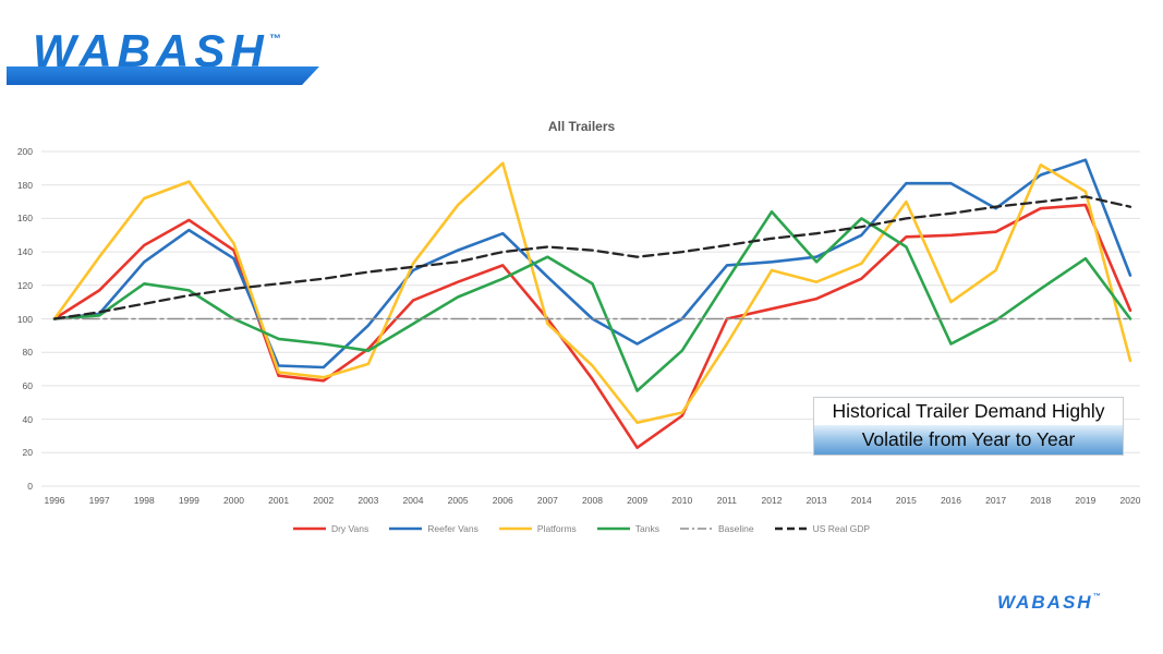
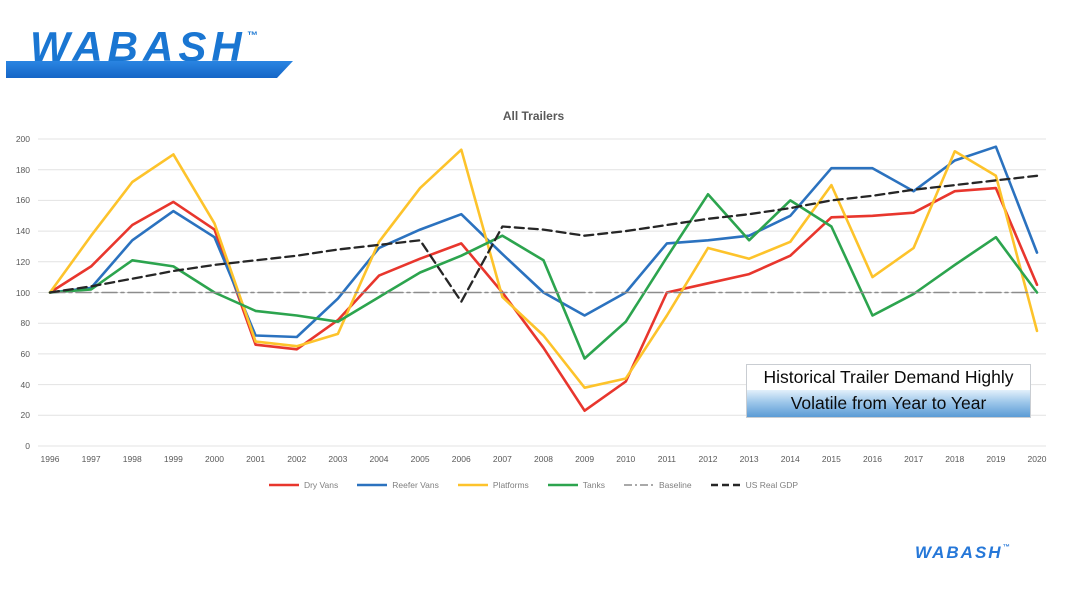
Platforms/1999: 182 -> 190
US Real GDP/2006: 140 -> 94
US Real GDP/2020: 167 -> 176
